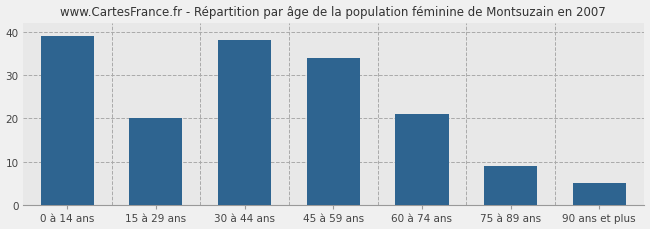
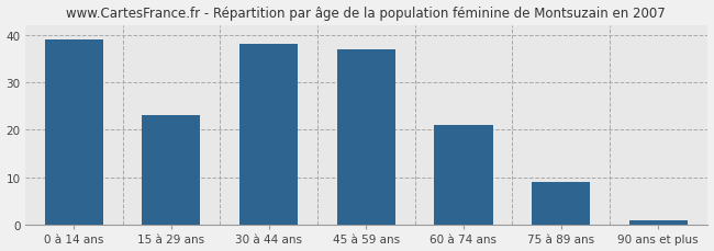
15 à 29 ans: 20 -> 23
45 à 59 ans: 34 -> 37
90 ans et plus: 5 -> 1
